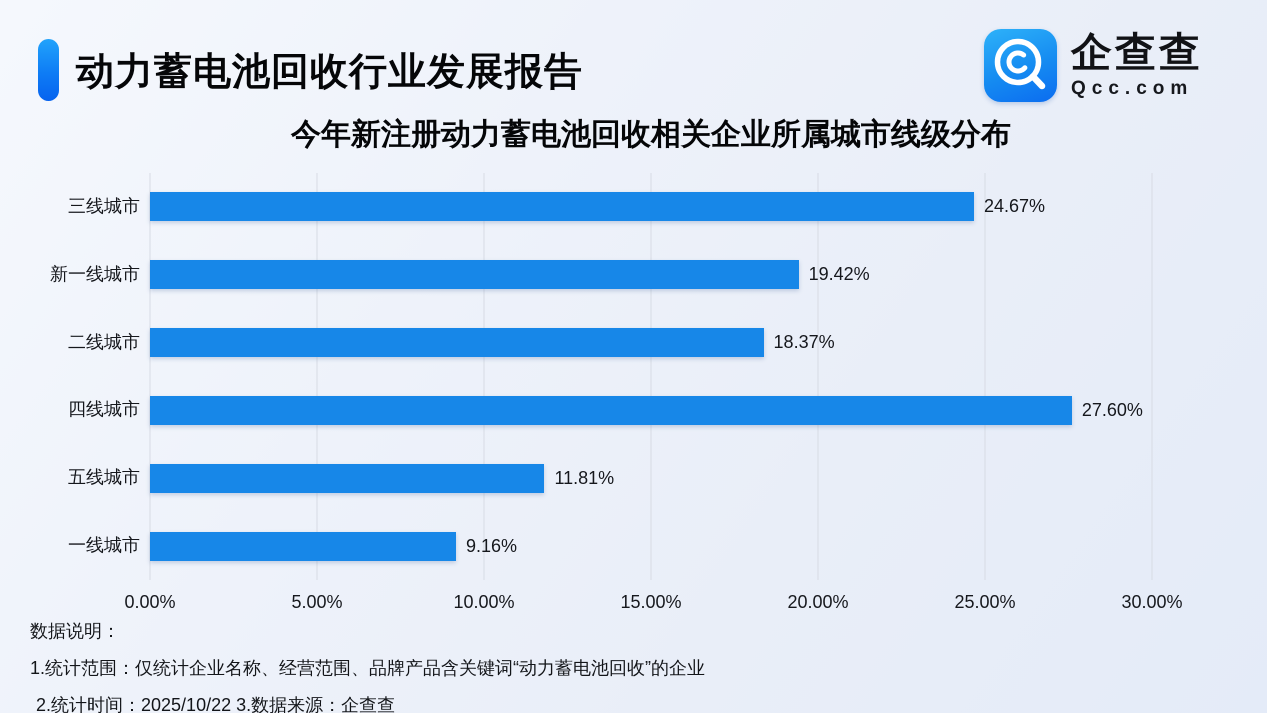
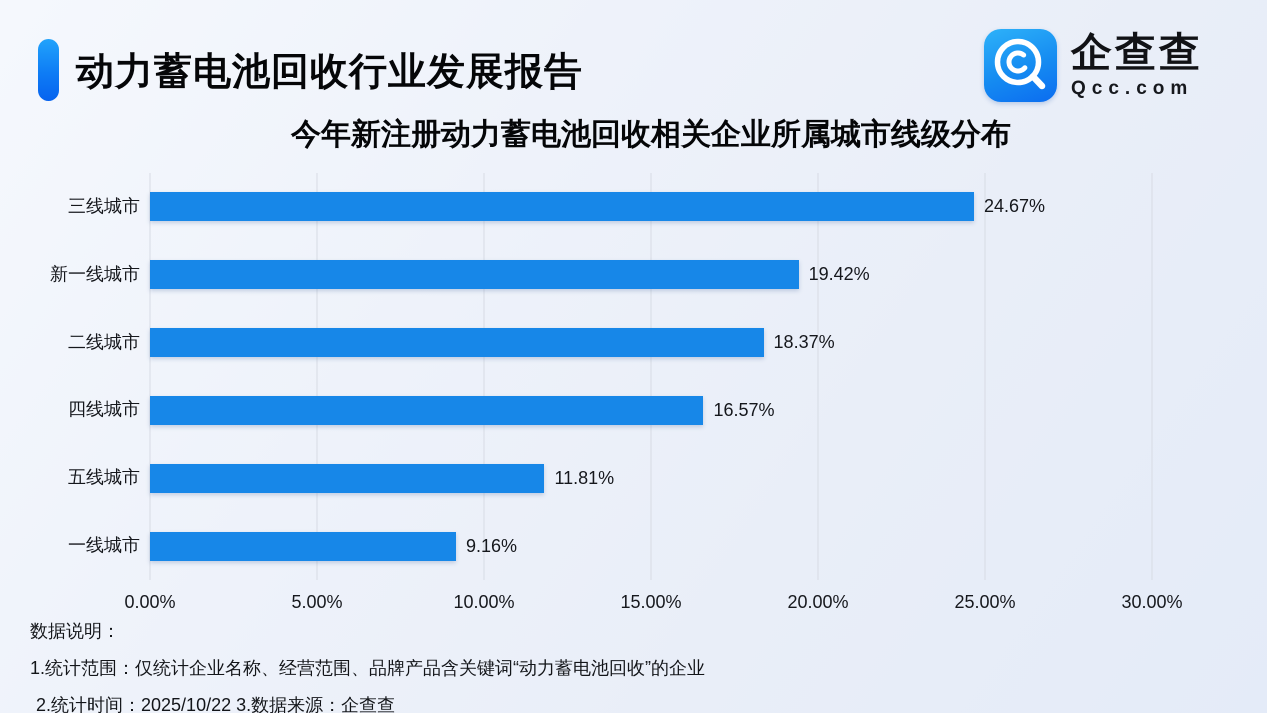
四线城市: 27.60% -> 16.57%
